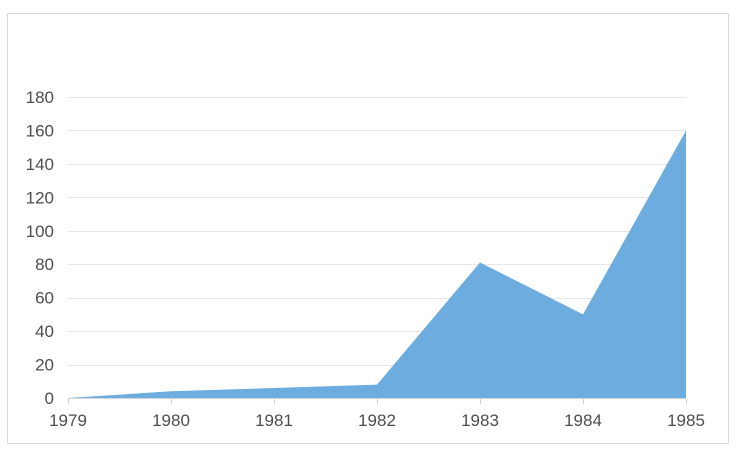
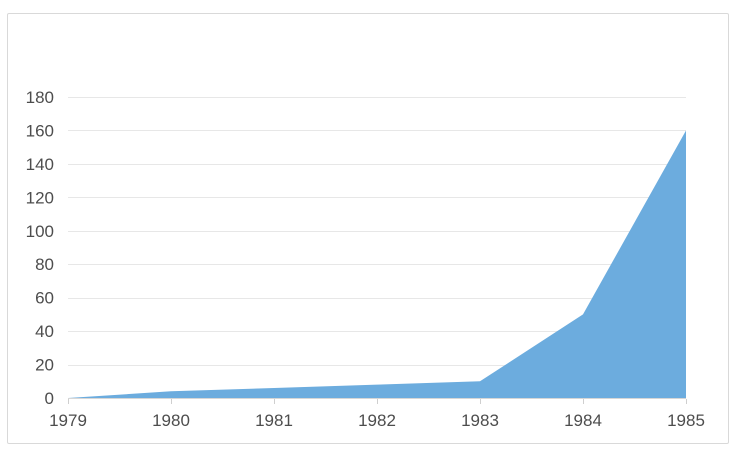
1983: 81 -> 10
